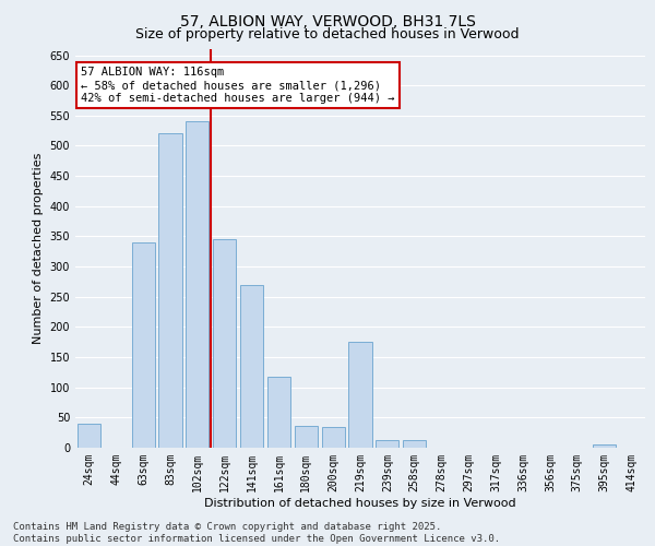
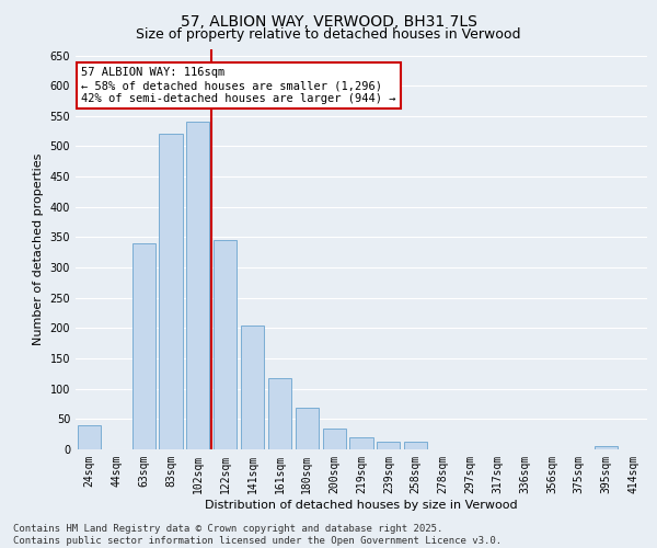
141sqm: 270 -> 205
180sqm: 36 -> 68
219sqm: 176 -> 20
